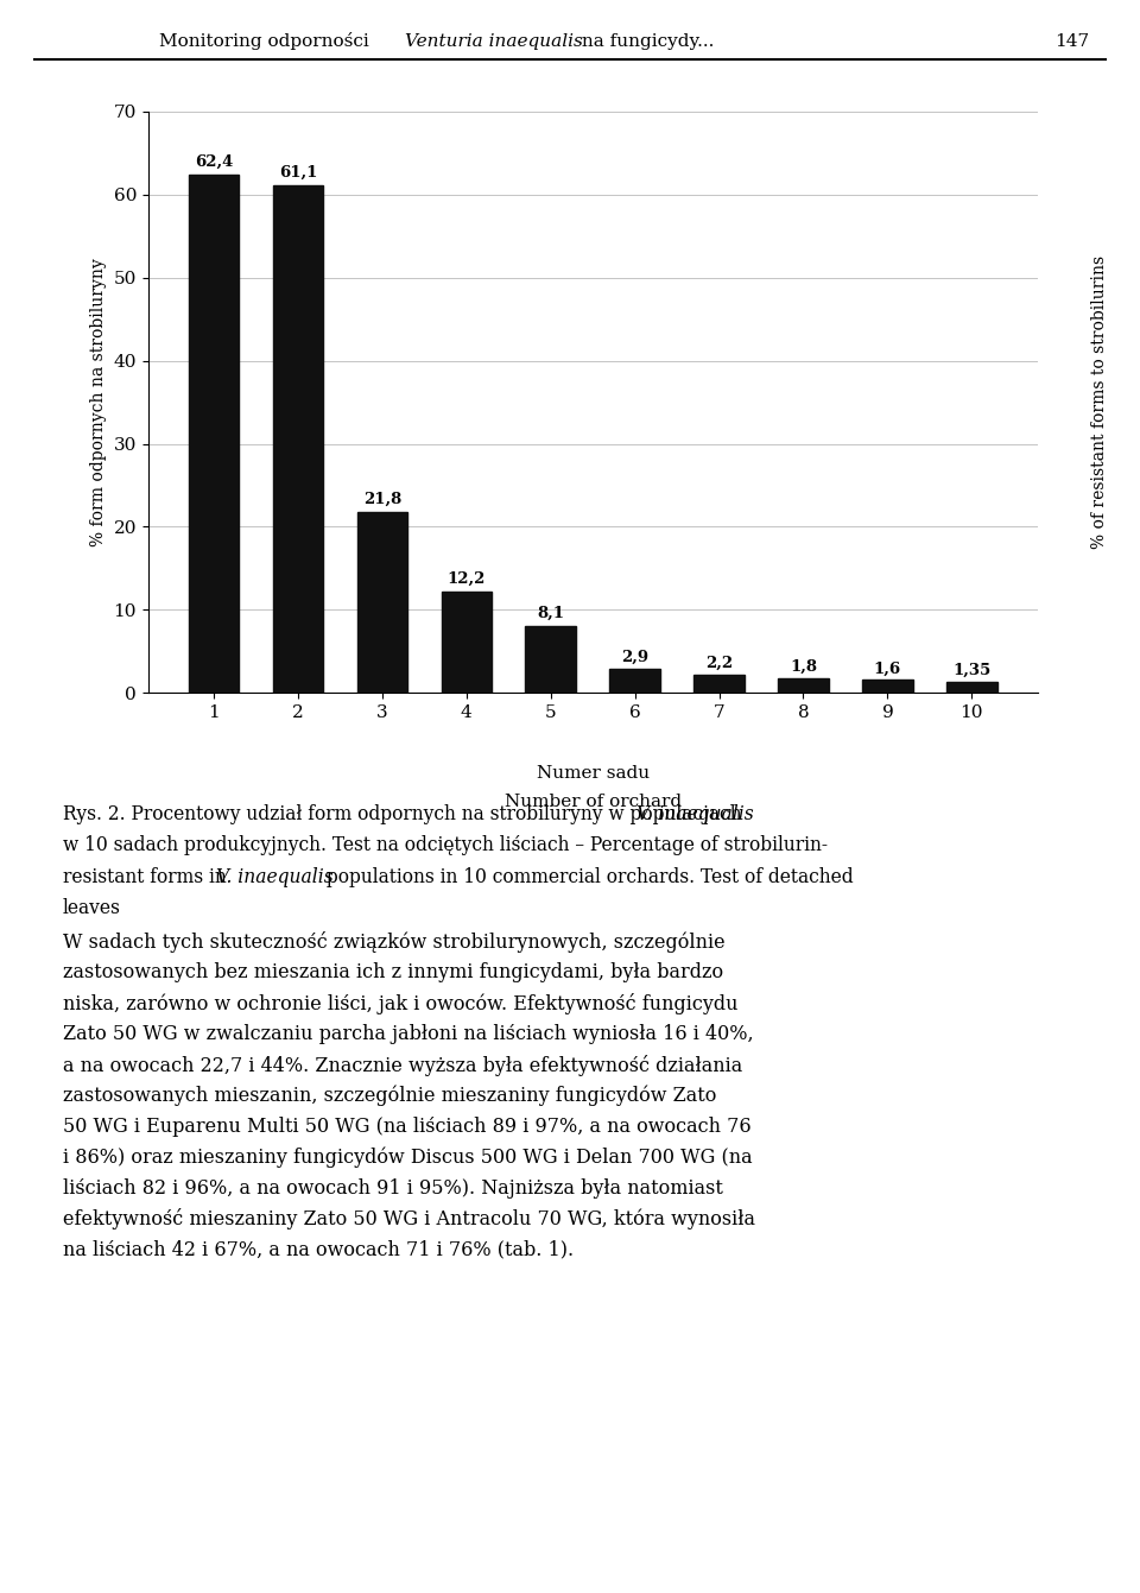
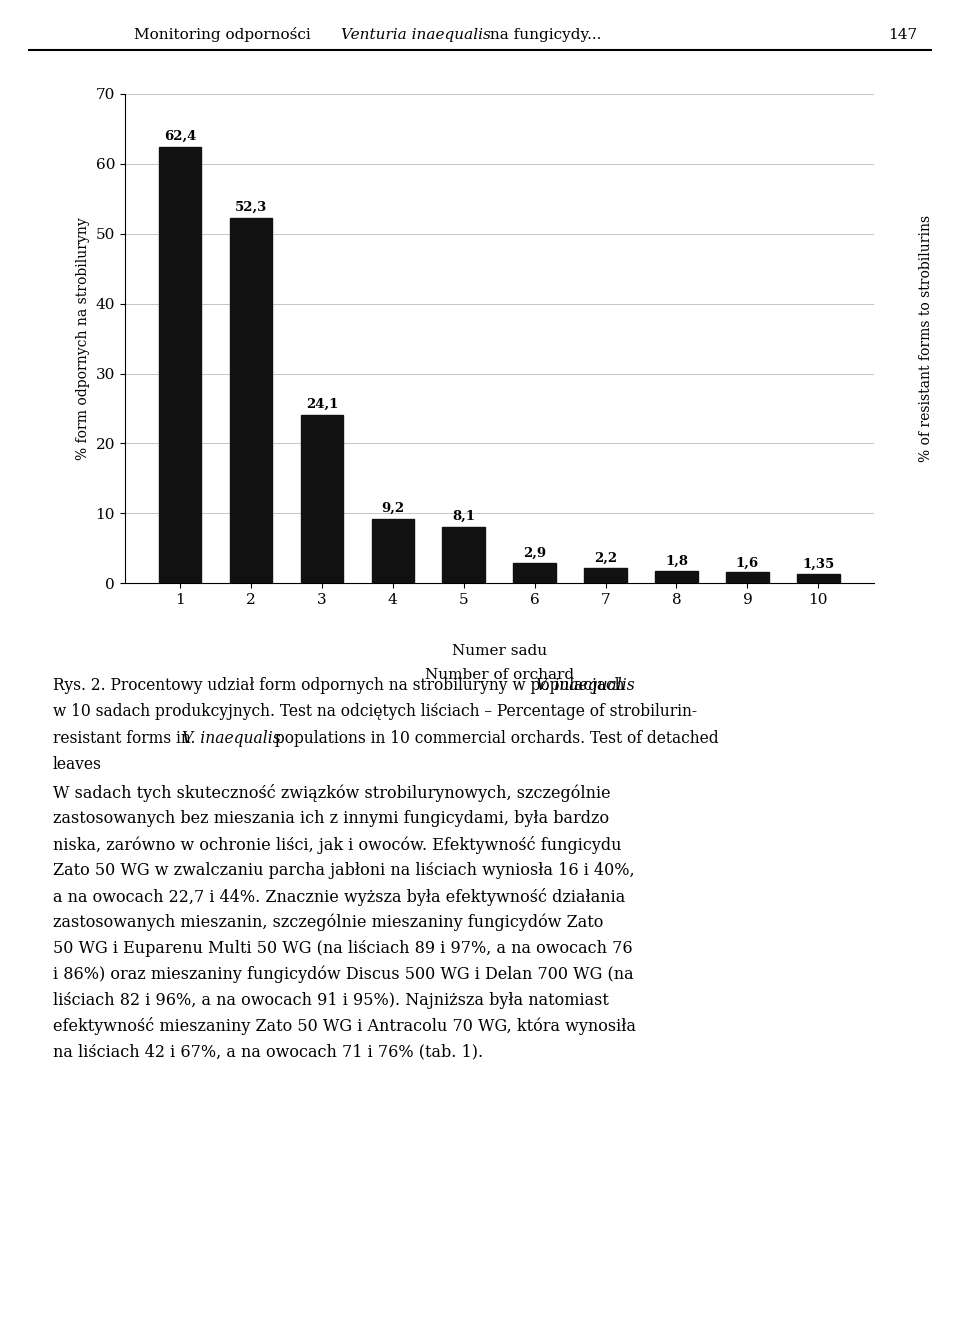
2: 61,1 -> 52,3
3: 21,8 -> 24,1
4: 12,2 -> 9,2
